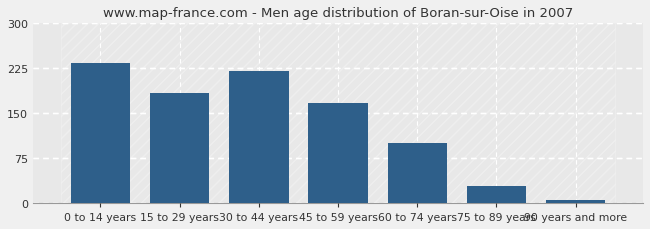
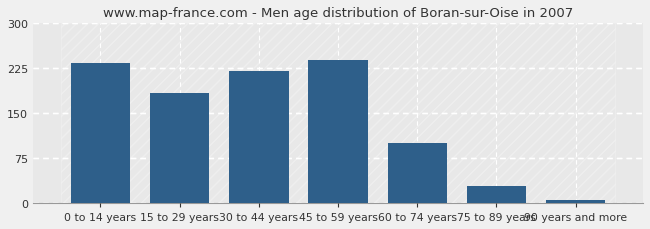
45 to 59 years: 166 -> 238
